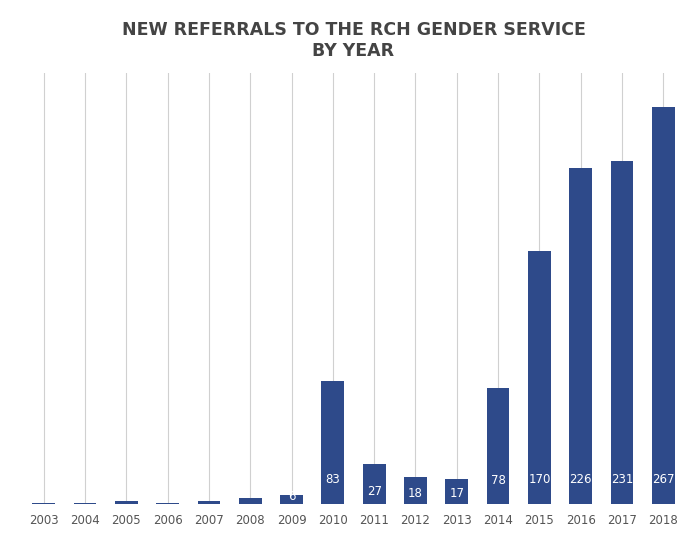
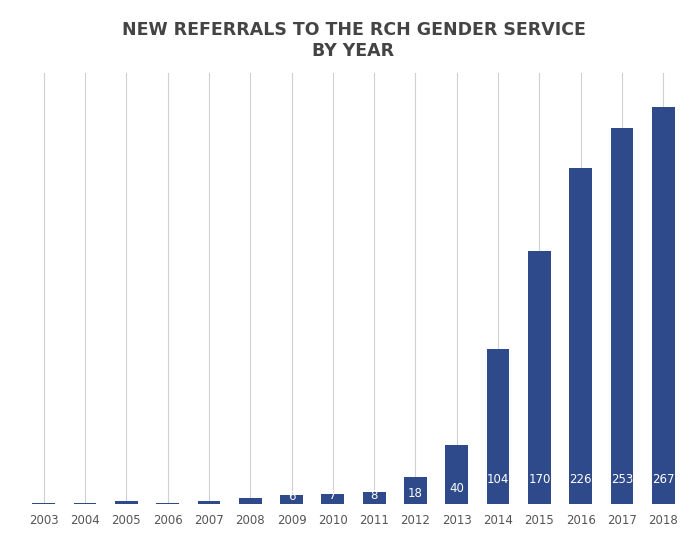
2010: 83 -> 7
2011: 27 -> 8
2013: 17 -> 40
2014: 78 -> 104
2017: 231 -> 253
